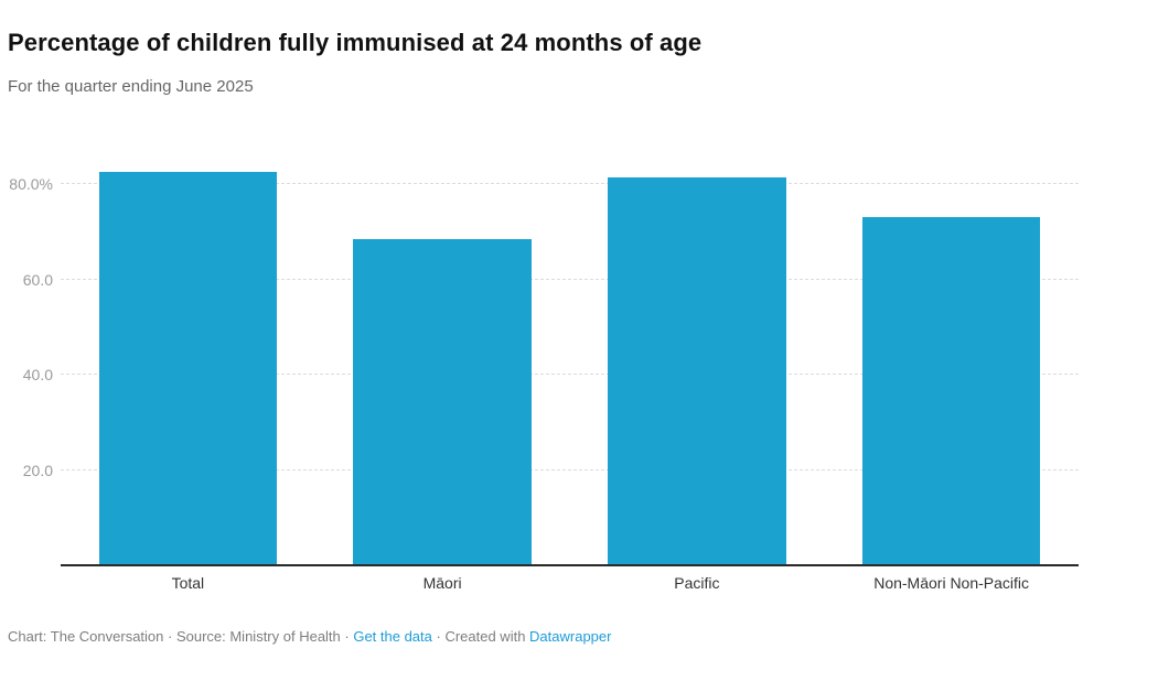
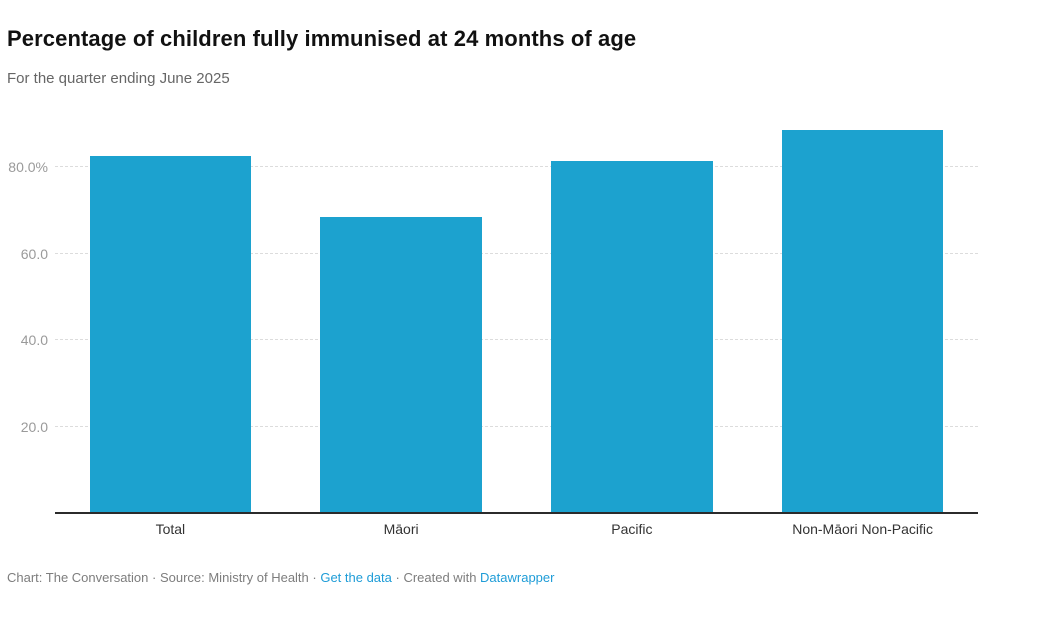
Non-Māori Non-Pacific: 73% -> 88%
